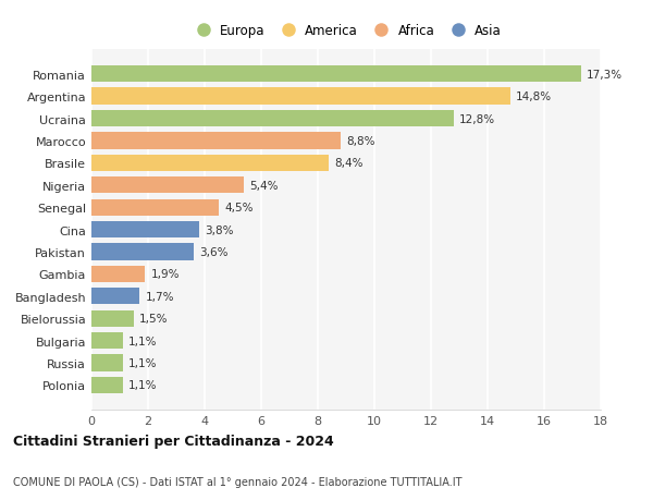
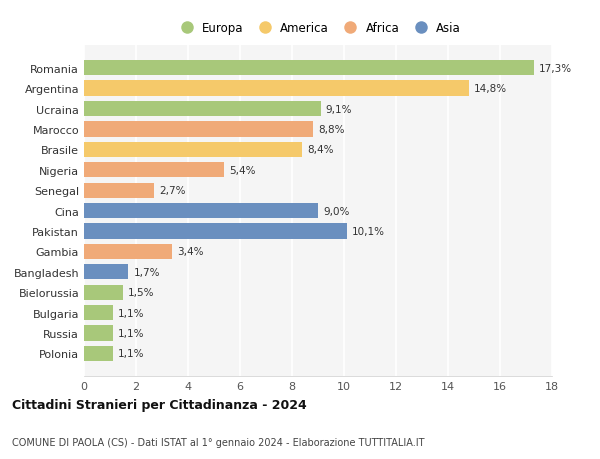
Ucraina: 12,8% -> 9,1%
Senegal: 4,5% -> 2,7%
Cina: 3,8% -> 9,0%
Pakistan: 3,6% -> 10,1%
Gambia: 1,9% -> 3,4%
